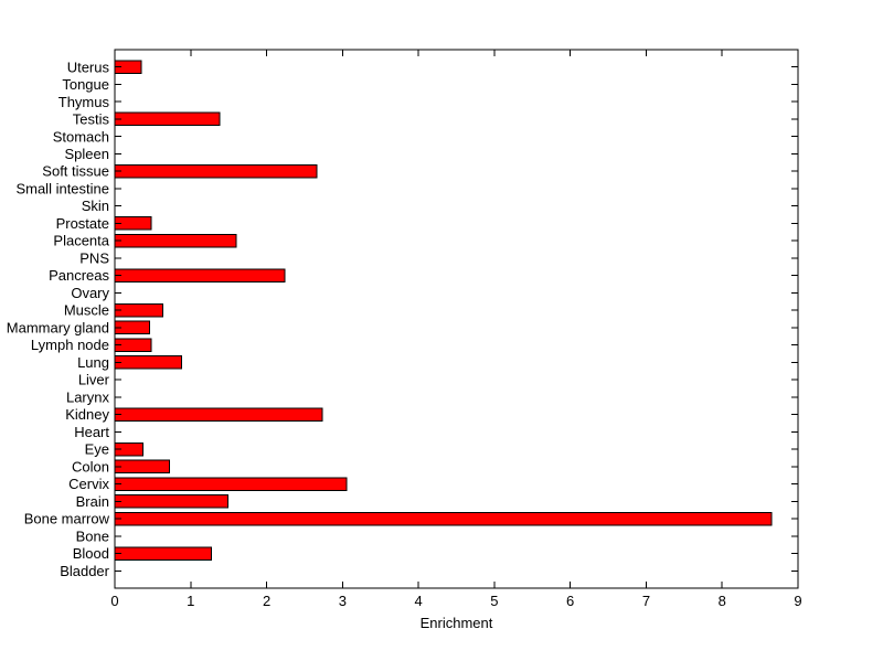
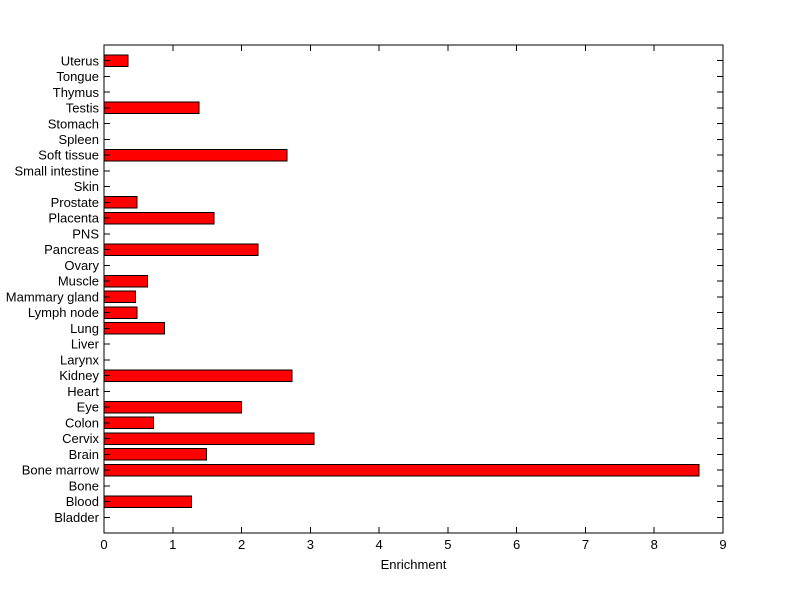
Eye: 0.4 -> 2.0
